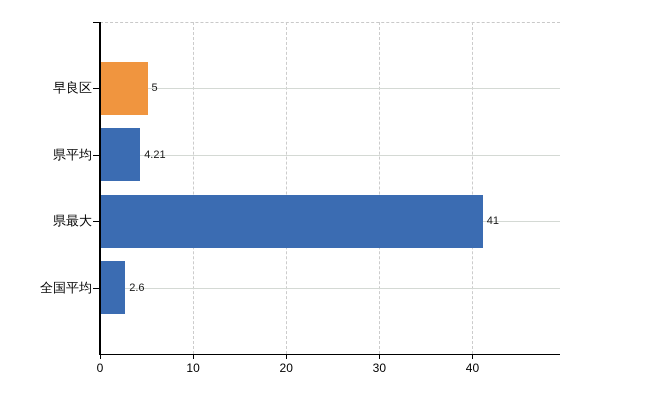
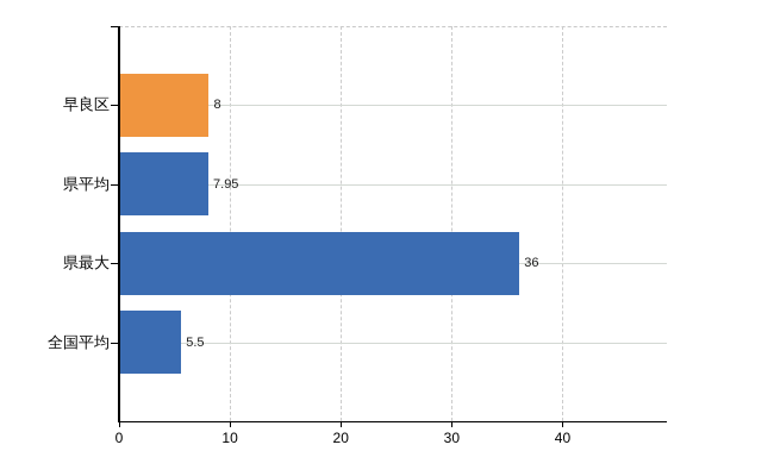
早良区: 5 -> 8
県平均: 4.21 -> 7.95
県最大: 41 -> 36
全国平均: 2.6 -> 5.5
